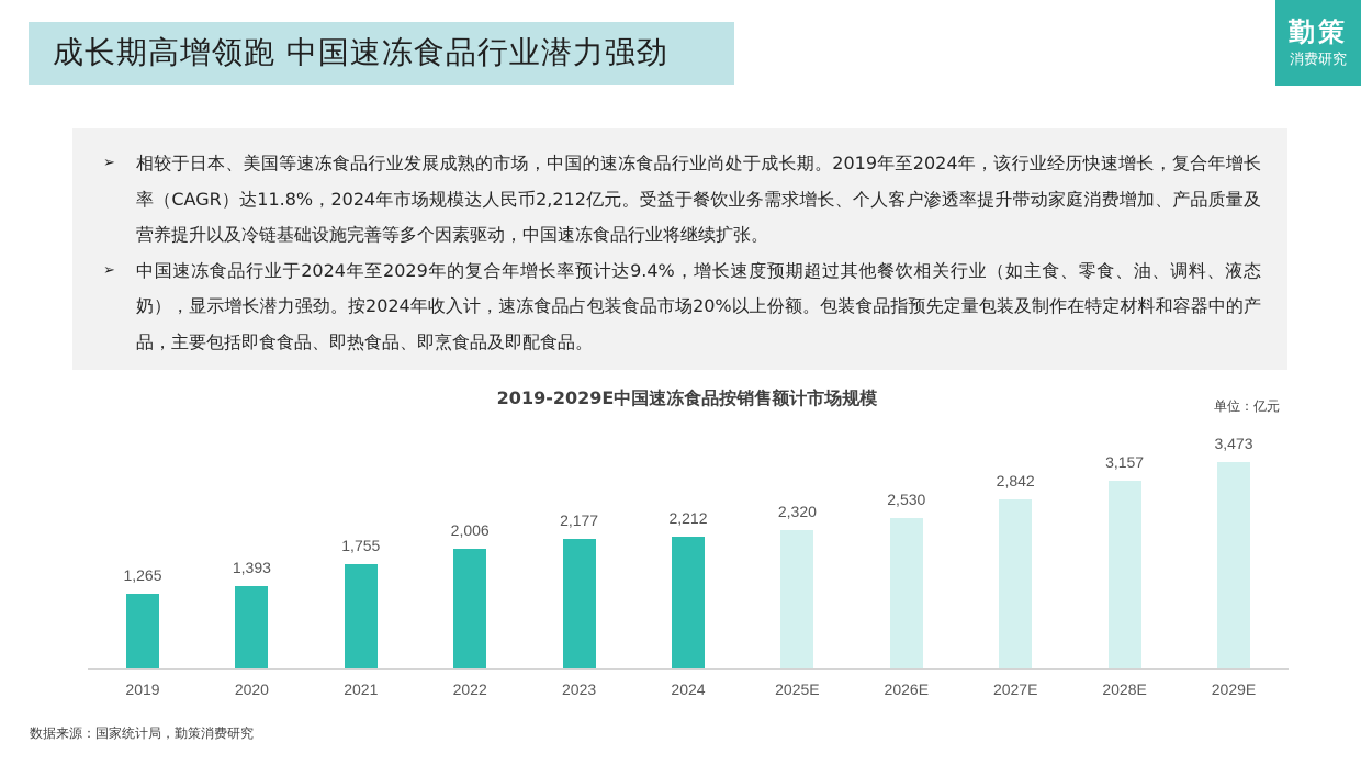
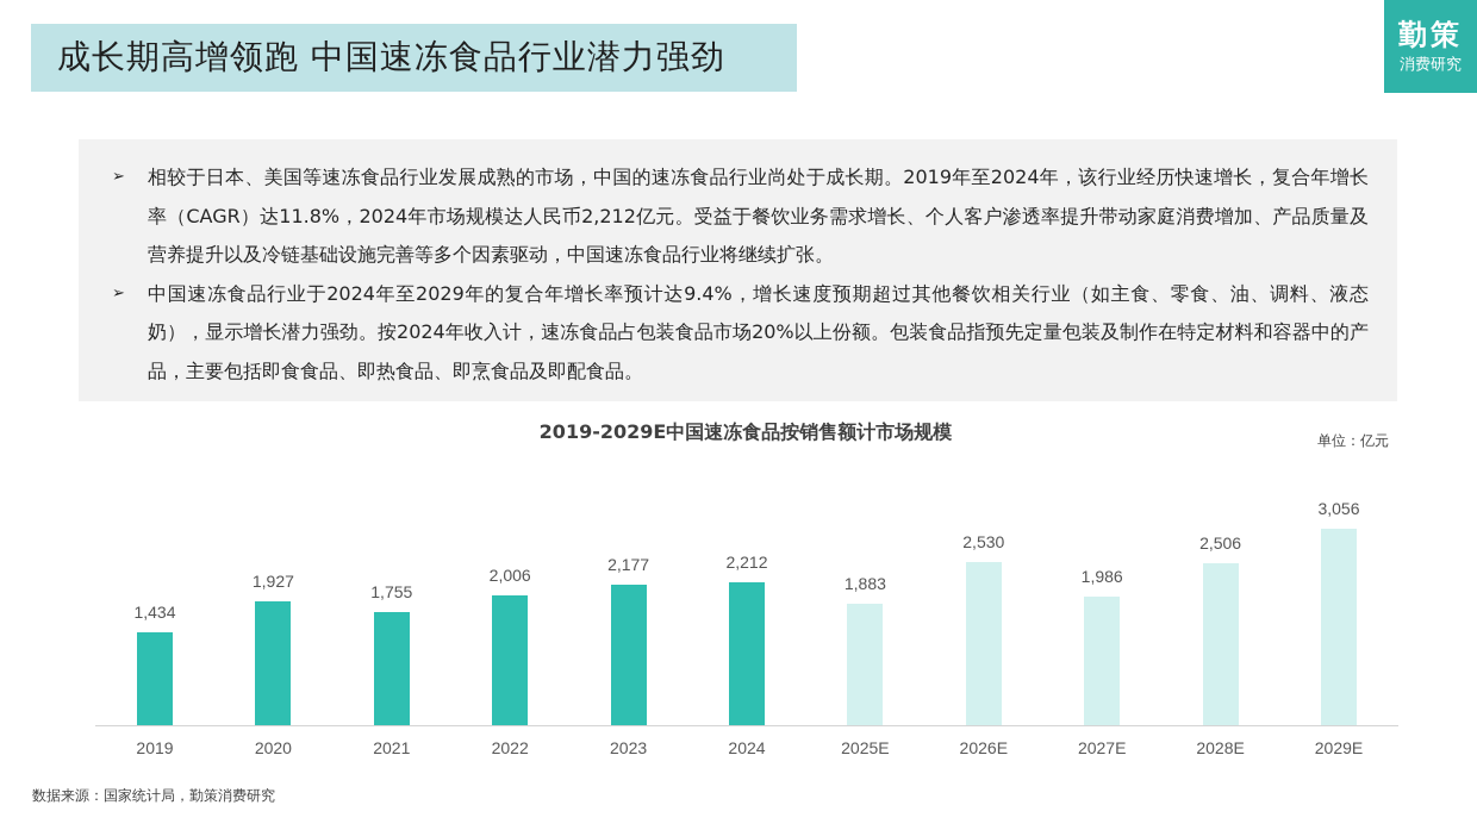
2019: 1,265 -> 1,434
2020: 1,393 -> 1,927
2025E: 2,320 -> 1,883
2027E: 2,842 -> 1,986
2028E: 3,157 -> 2,506
2029E: 3,473 -> 3,056
